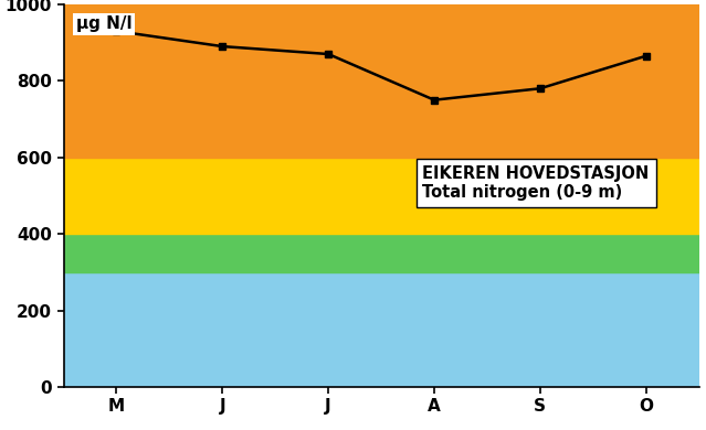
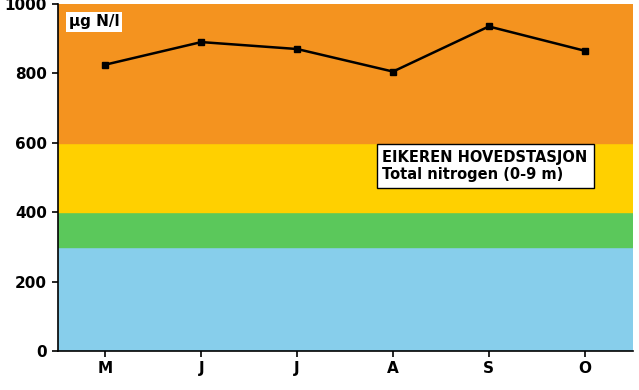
M: 930 -> 825
A: 750 -> 805
S: 780 -> 935
